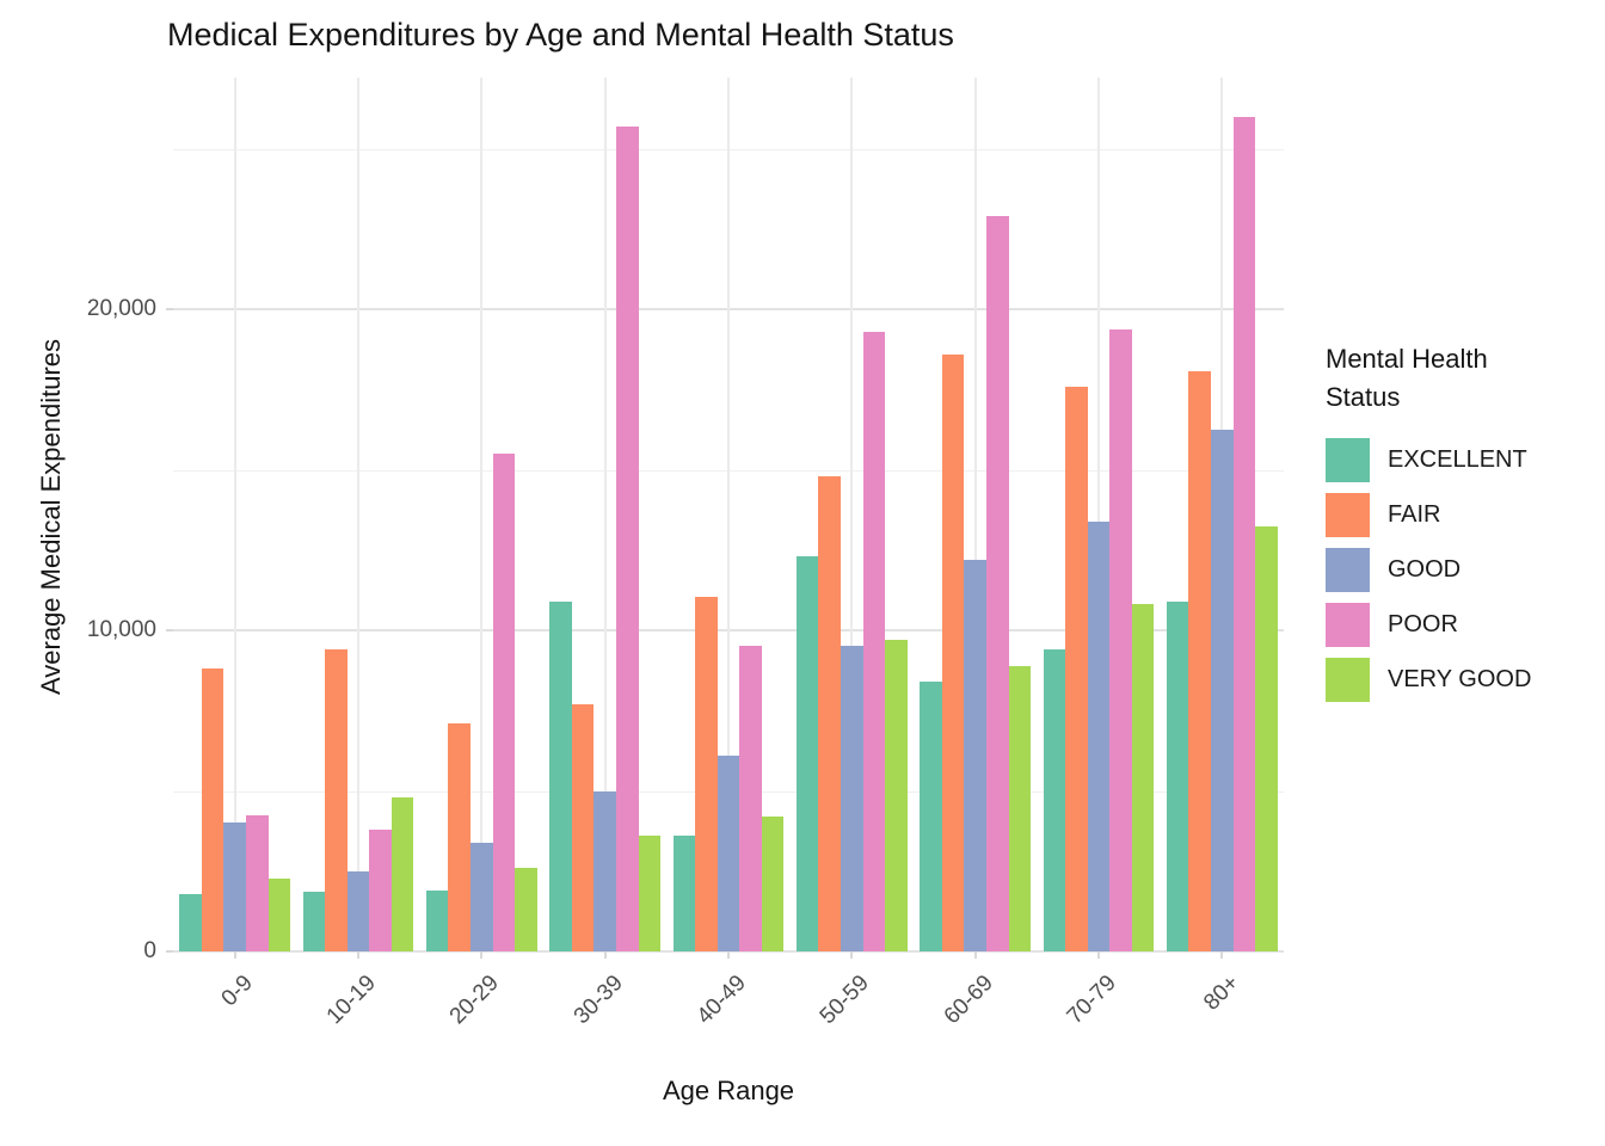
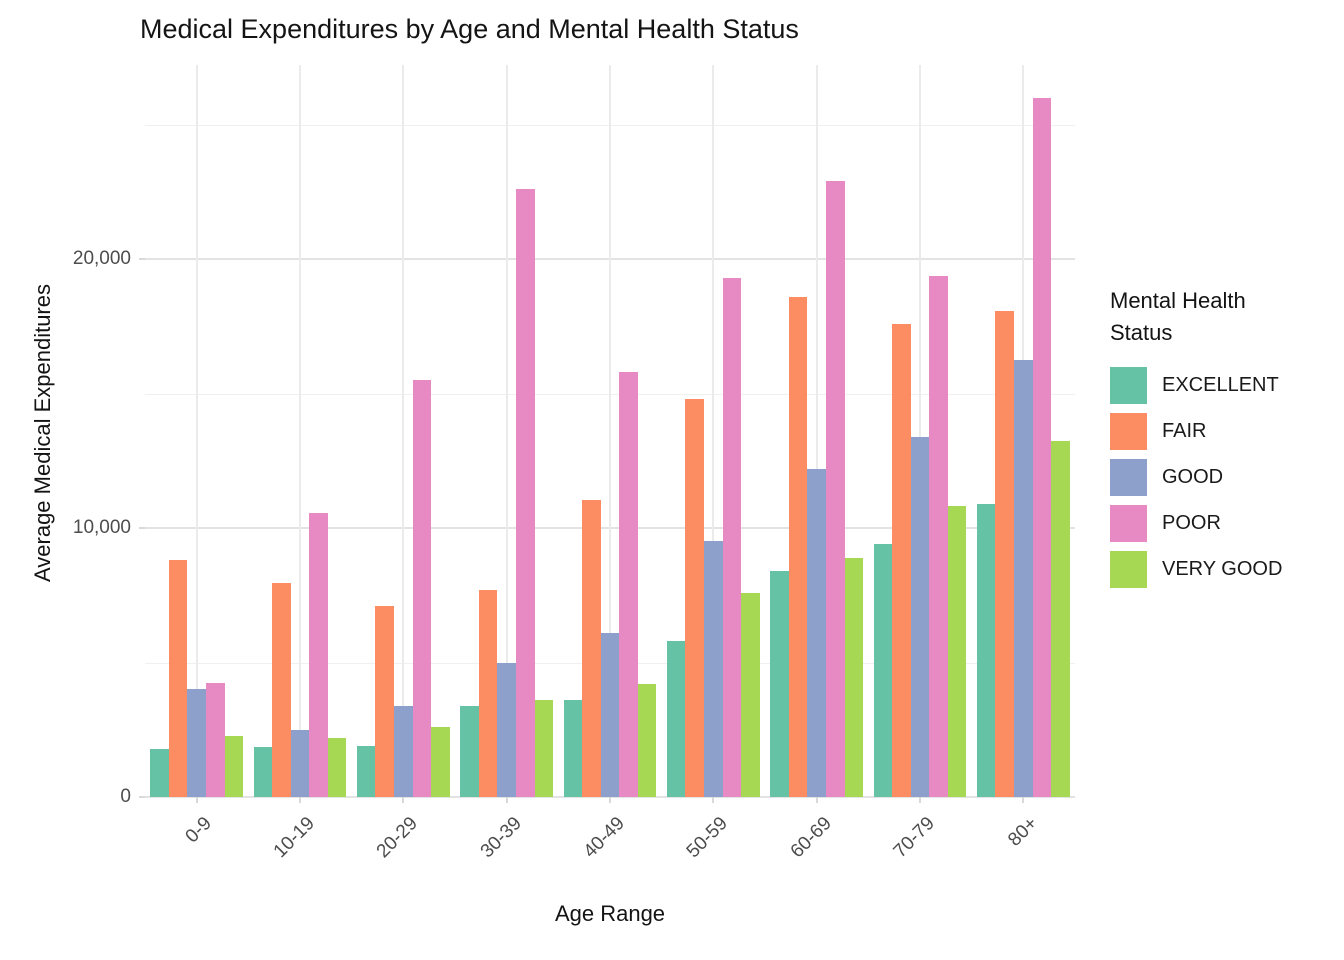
FAIR/10-19: 9400 -> 8000
POOR/10-19: 3800 -> 10600
VERY GOOD/10-19: 4800 -> 2200
EXCELLENT/30-39: 10900 -> 3400
POOR/30-39: 25700 -> 22600
POOR/40-49: 9500 -> 15800
EXCELLENT/50-59: 12300 -> 5800
VERY GOOD/50-59: 9700 -> 7600
